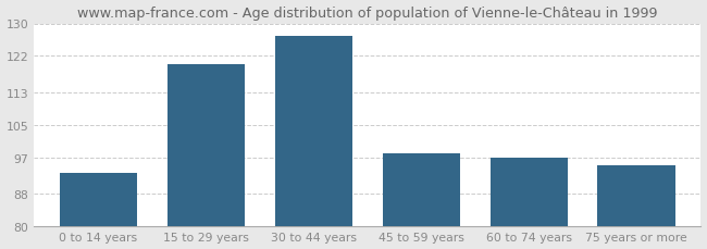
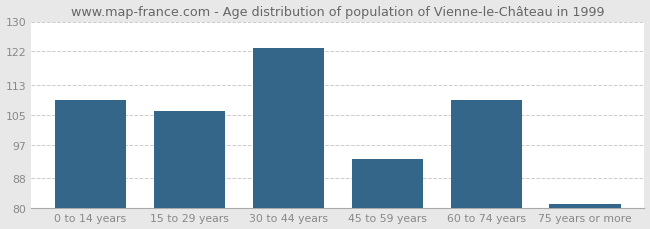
0 to 14 years: 93 -> 109
15 to 29 years: 120 -> 106
30 to 44 years: 127 -> 123
45 to 59 years: 98 -> 93
60 to 74 years: 97 -> 109
75 years or more: 95 -> 81
